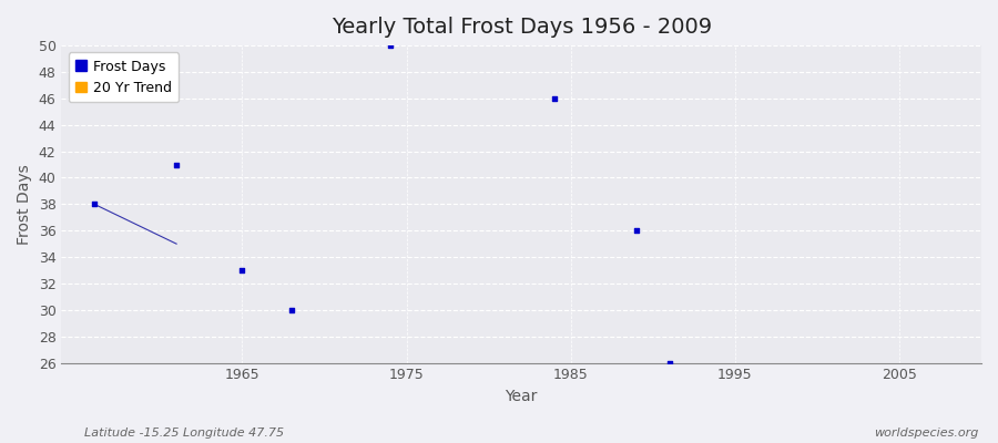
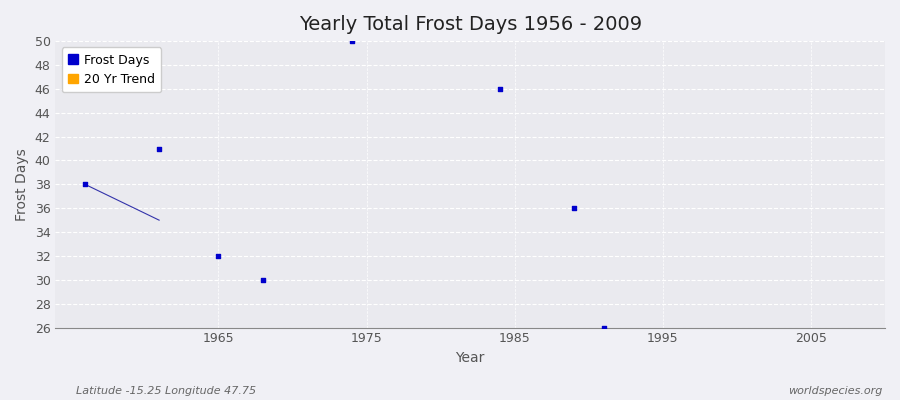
1965: 33 -> 32
